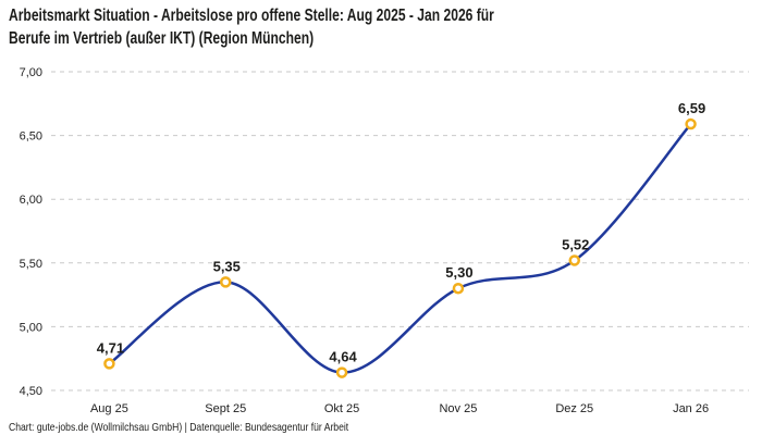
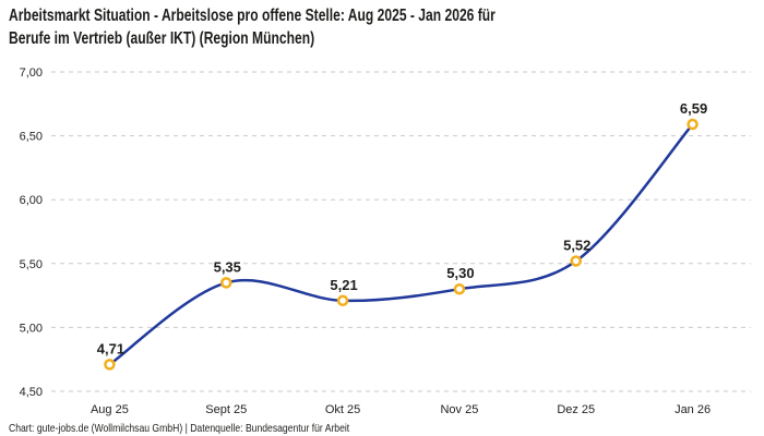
Okt 25: 4,64 -> 5,21
